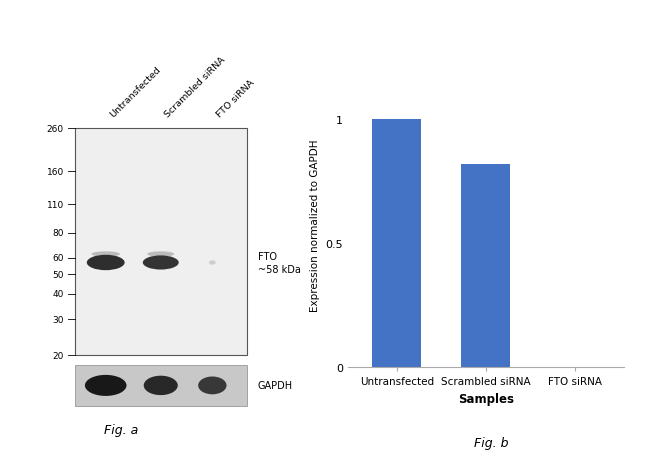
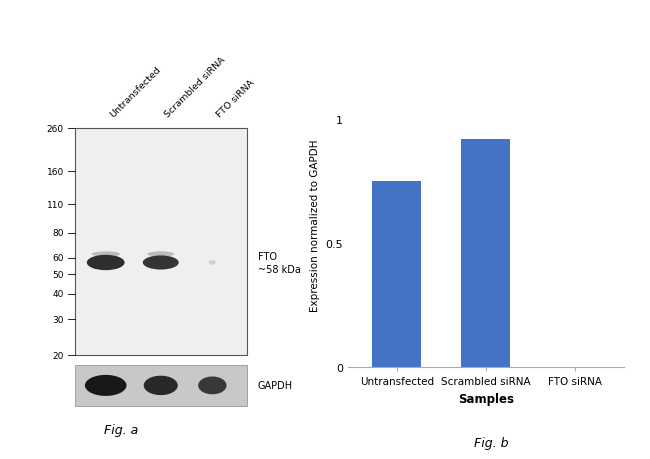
Untransfected: 1.00 -> 0.75
Scrambled siRNA: 0.82 -> 0.92
